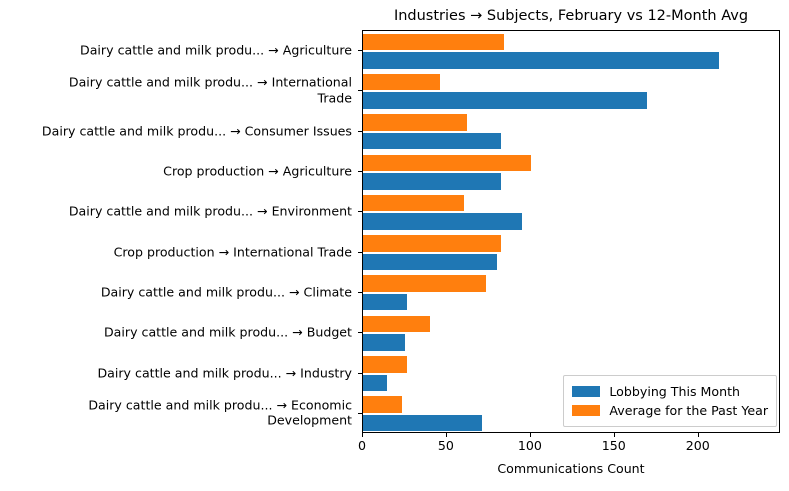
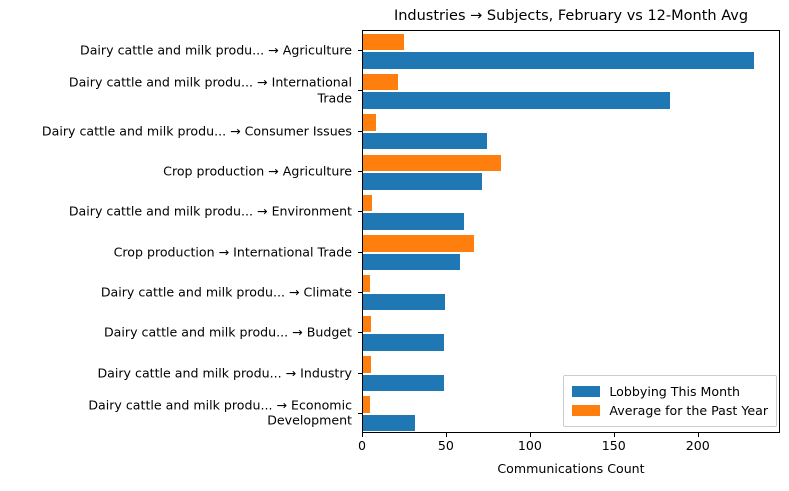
Lobbying This Month/Dairy cattle and milk produ... → Agriculture: 212 -> 233
Average for the Past Year/Dairy cattle and milk produ... → Agriculture: 84 -> 24
Lobbying This Month/Dairy cattle and milk produ... → International Trade: 169 -> 183
Average for the Past Year/Dairy cattle and milk produ... → International Trade: 46 -> 21
Lobbying This Month/Dairy cattle and milk produ... → Consumer Issues: 82 -> 74
Average for the Past Year/Dairy cattle and milk produ... → Consumer Issues: 62 -> 8
Lobbying This Month/Crop production → Agriculture: 82 -> 71
Average for the Past Year/Crop production → Agriculture: 100 -> 82
Lobbying This Month/Dairy cattle and milk produ... → Environment: 95 -> 60
Average for the Past Year/Dairy cattle and milk produ... → Environment: 60 -> 6
Lobbying This Month/Crop production → International Trade: 80 -> 58
Average for the Past Year/Crop production → International Trade: 82 -> 66
Lobbying This Month/Dairy cattle and milk produ... → Climate: 26 -> 49
Average for the Past Year/Dairy cattle and milk produ... → Climate: 73 -> 4
Lobbying This Month/Dairy cattle and milk produ... → Budget: 25 -> 48
Average for the Past Year/Dairy cattle and milk produ... → Budget: 40 -> 5
Lobbying This Month/Dairy cattle and milk produ... → Industry: 14 -> 48
Average for the Past Year/Dairy cattle and milk produ... → Industry: 26 -> 5
Lobbying This Month/Dairy cattle and milk produ... → Economic Development: 71 -> 31
Average for the Past Year/Dairy cattle and milk produ... → Economic Development: 23 -> 4
